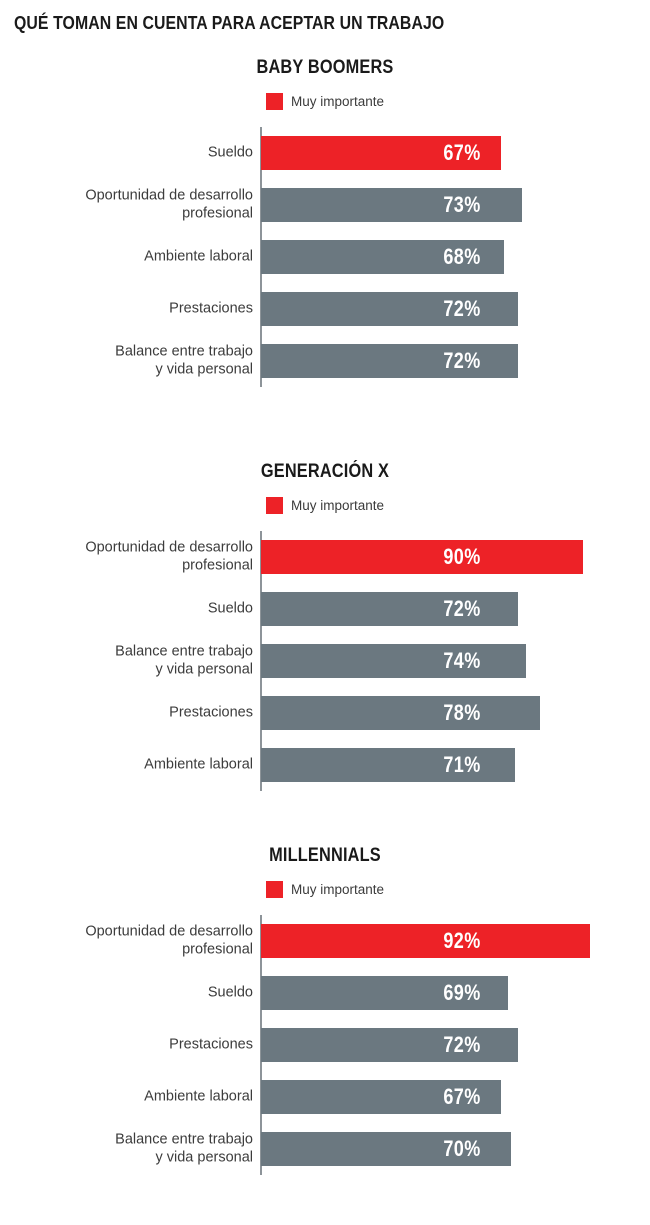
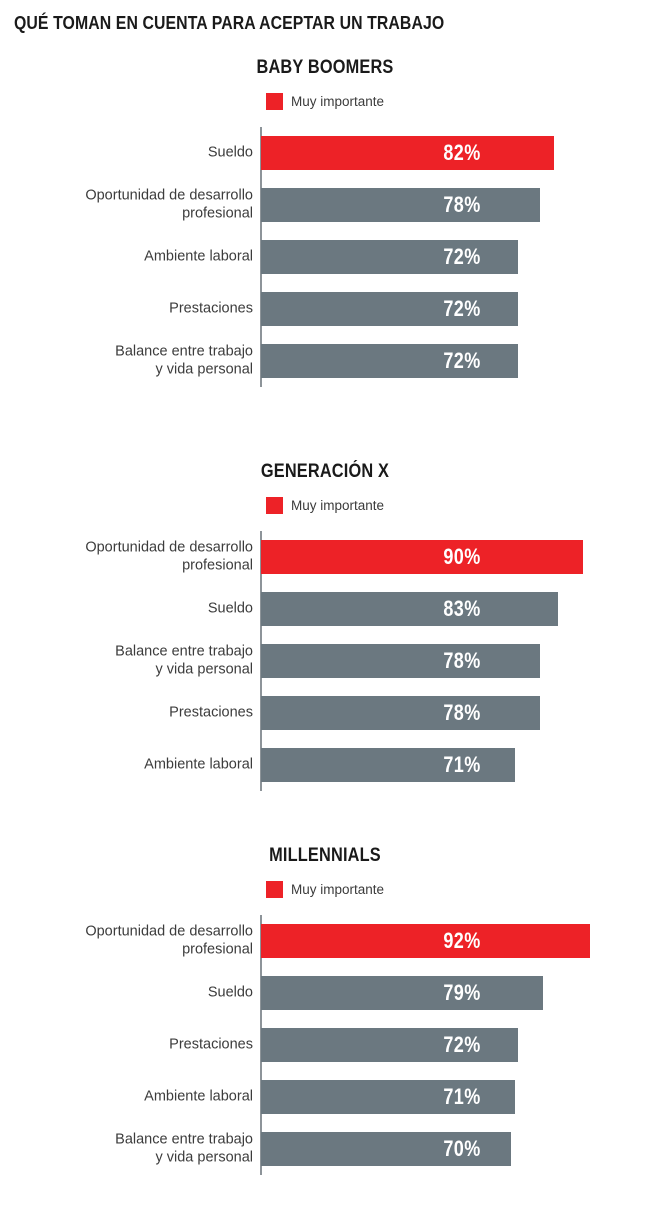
BABY BOOMERS/Sueldo: 67% -> 82%
BABY BOOMERS/Oportunidad de desarrollo profesional: 73% -> 78%
BABY BOOMERS/Ambiente laboral: 68% -> 72%
GENERACIÓN X/Sueldo: 72% -> 83%
GENERACIÓN X/Balance entre trabajo y vida personal: 74% -> 78%
MILLENNIALS/Sueldo: 69% -> 79%
MILLENNIALS/Ambiente laboral: 67% -> 71%
